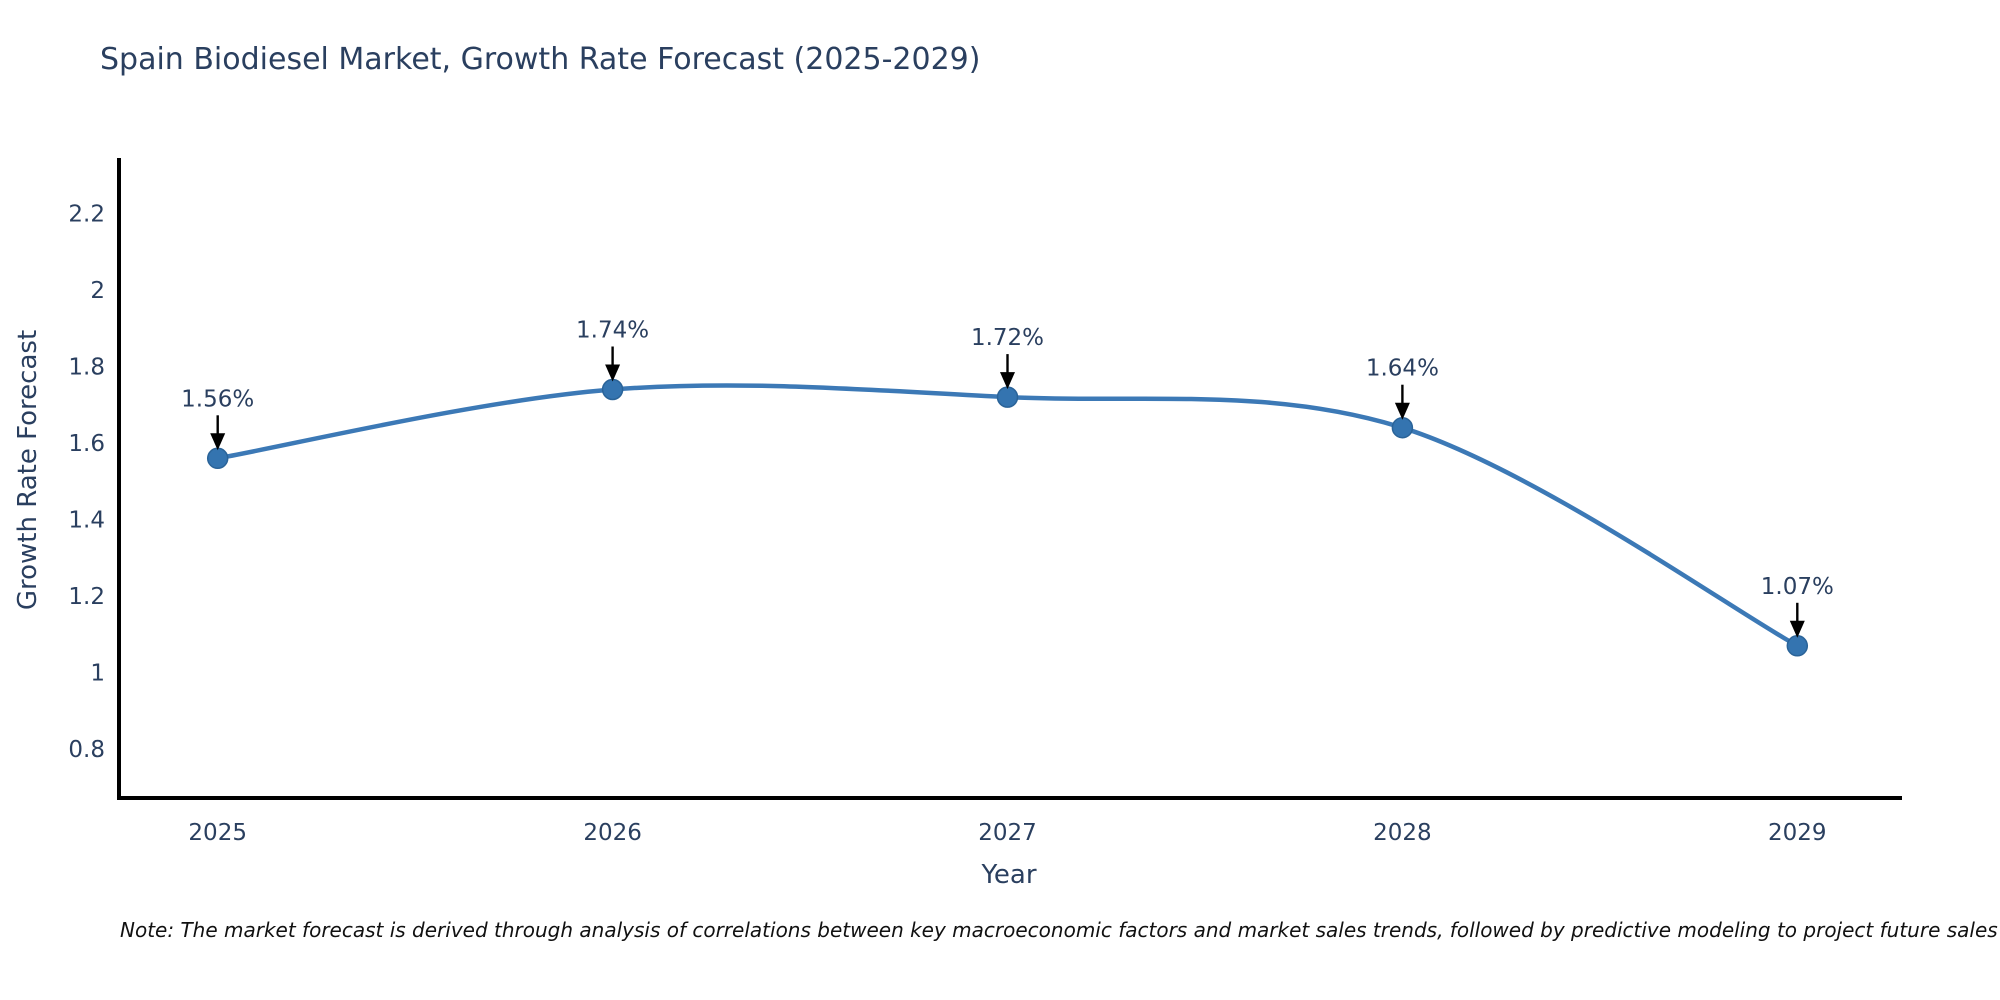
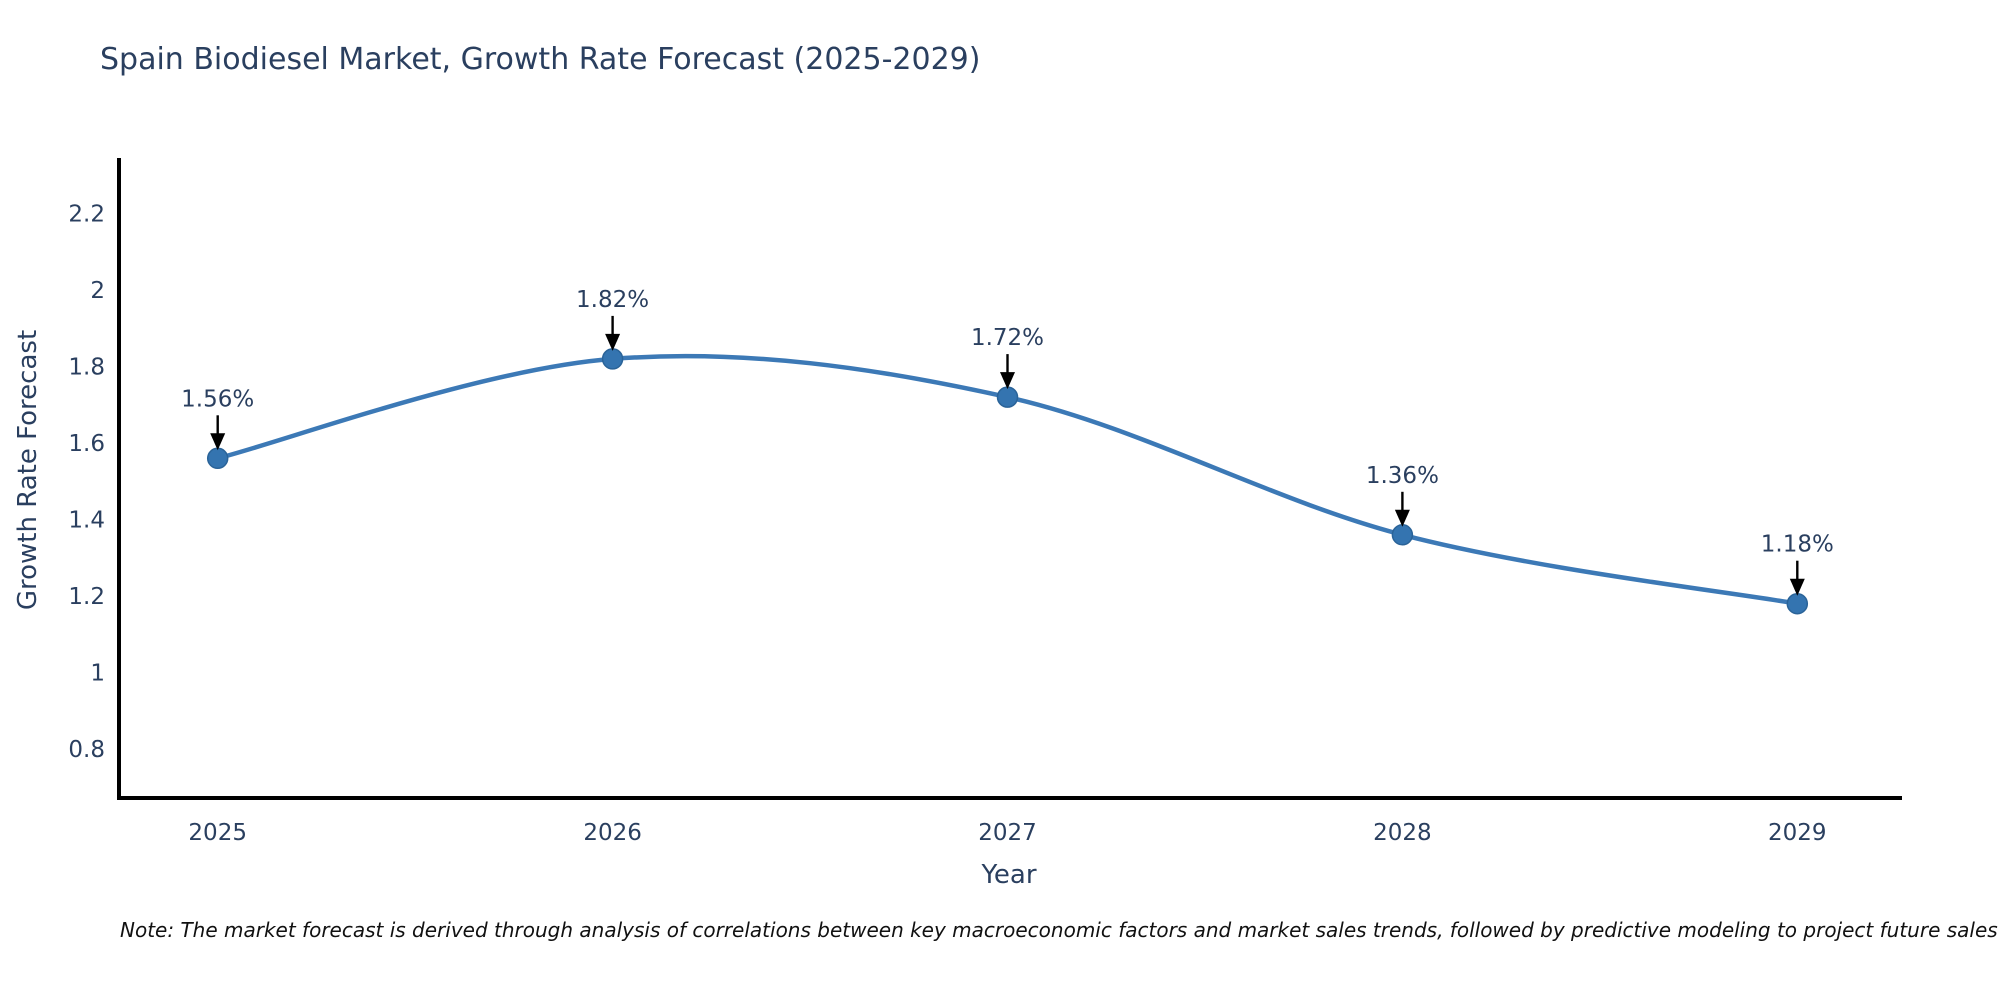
2026: 1.74% -> 1.82%
2028: 1.64% -> 1.36%
2029: 1.07% -> 1.18%
